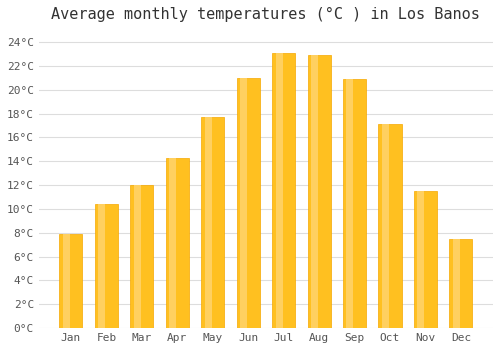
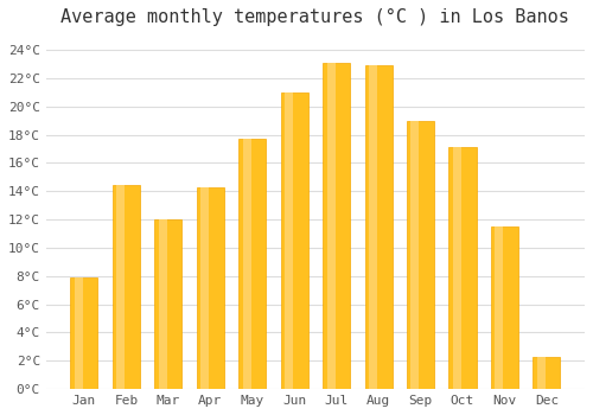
Feb: 10.4°C -> 14.4°C
Sep: 20.9°C -> 19.0°C
Dec: 7.5°C -> 2.3°C
